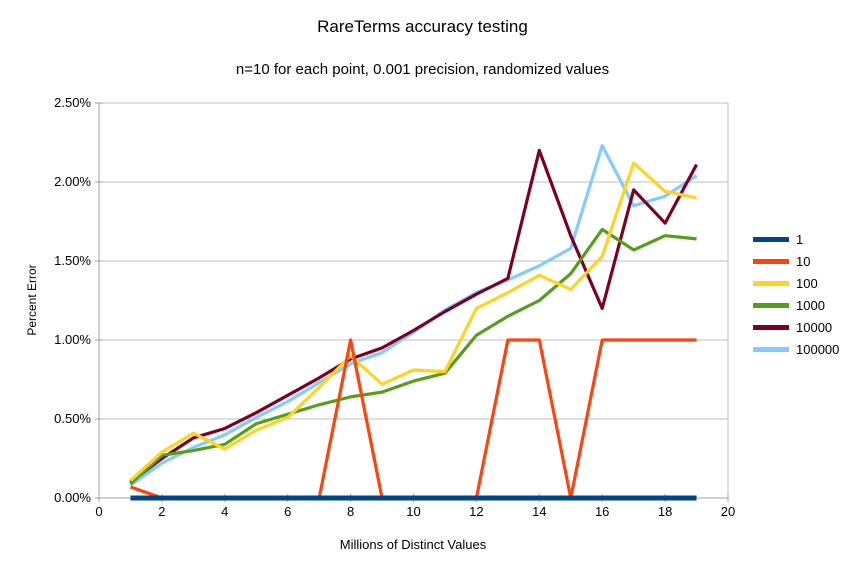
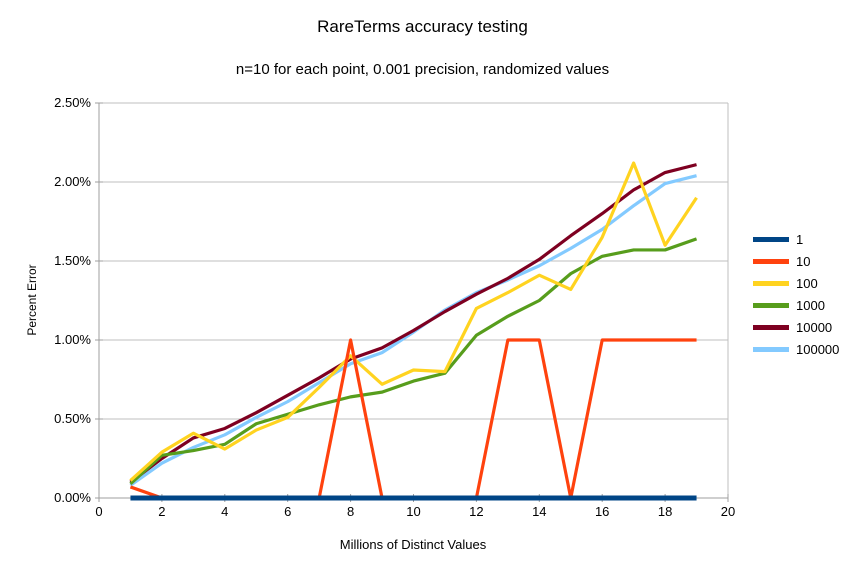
10000/14: 2.20% -> 1.51%
100/16: 1.53% -> 1.65%
1000/16: 1.70% -> 1.53%
10000/16: 1.20% -> 1.80%
100000/16: 2.23% -> 1.70%
100/18: 1.94% -> 1.60%
1000/18: 1.66% -> 1.57%
10000/18: 1.74% -> 2.06%
100000/18: 1.91% -> 1.99%
